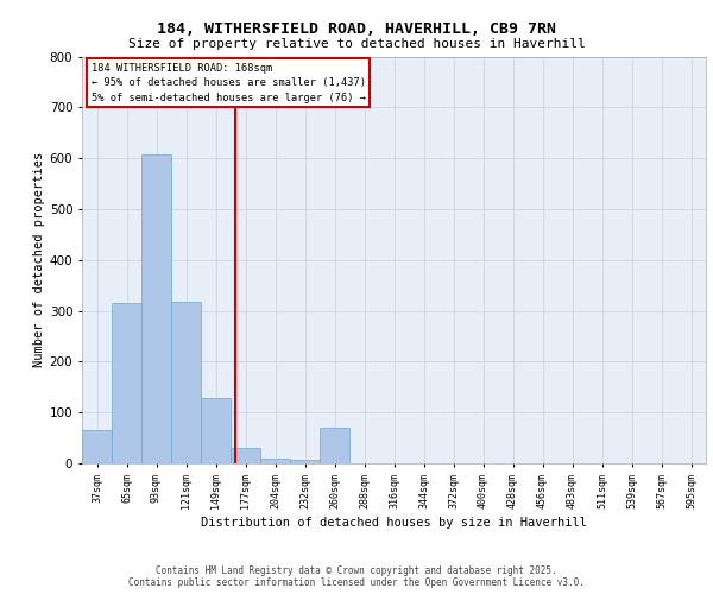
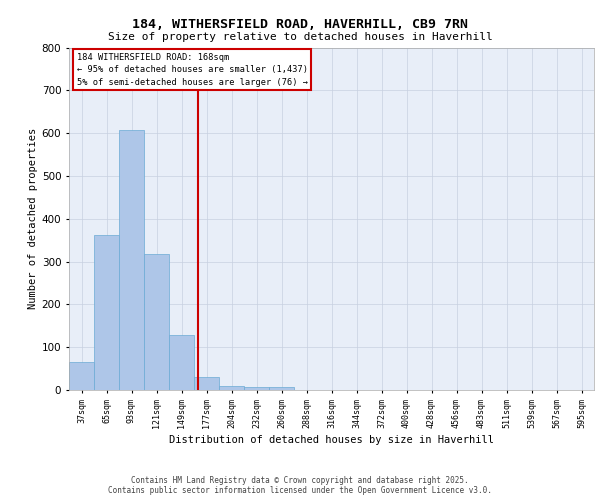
65sqm: 315 -> 362
260sqm: 70 -> 8
